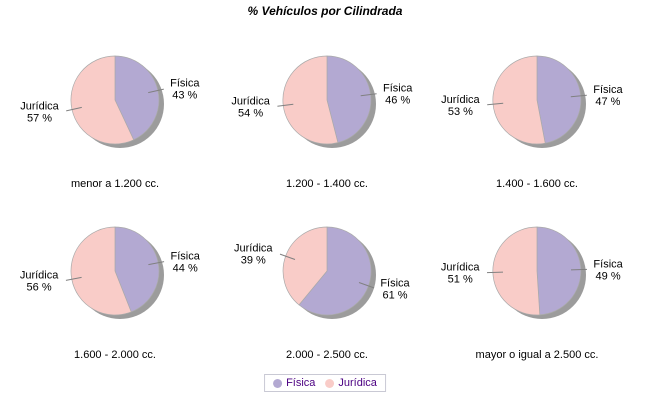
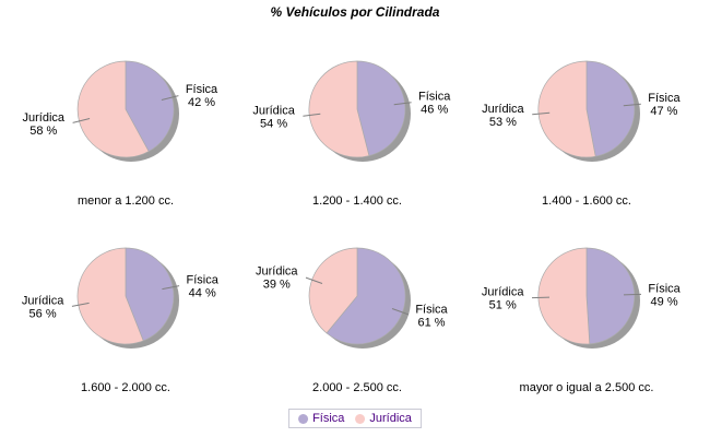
menor a 1.200 cc./Física: 43 -> 42
menor a 1.200 cc./Jurídica: 57 -> 58
